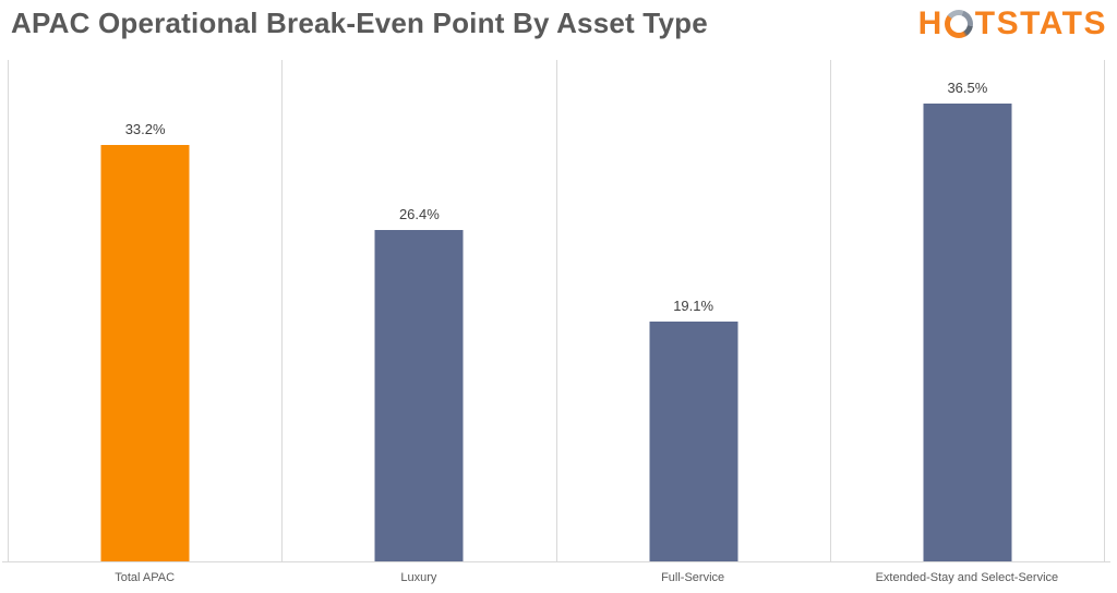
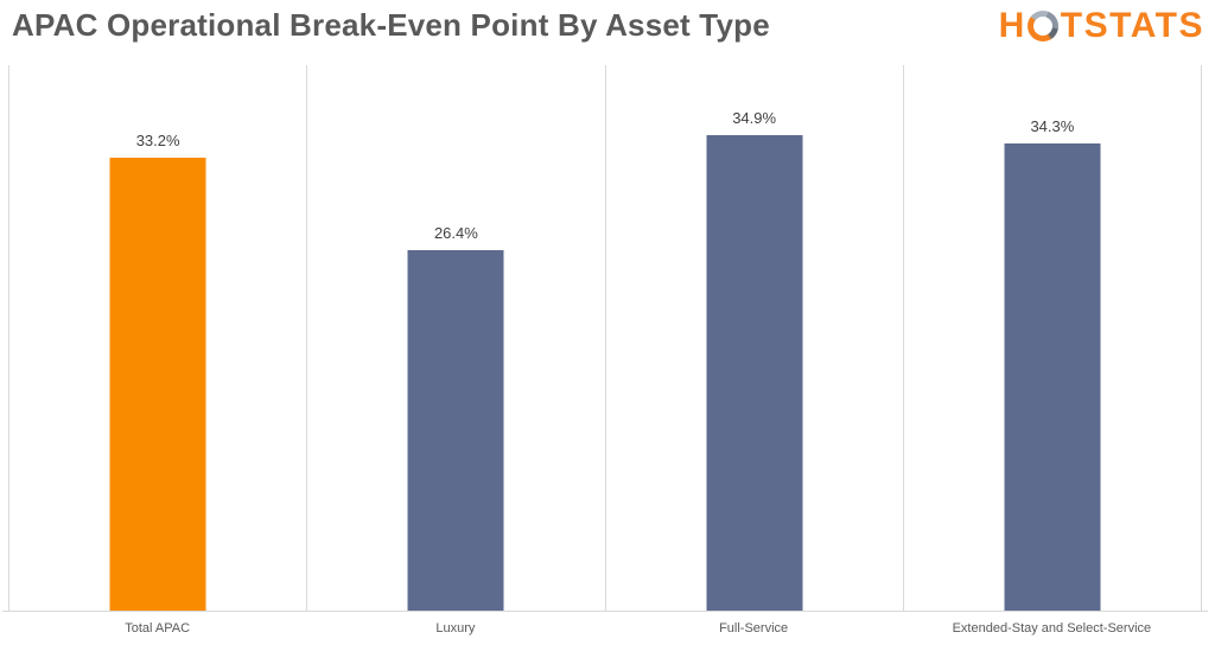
Full-Service: 19.1% -> 34.9%
Extended-Stay and Select-Service: 36.5% -> 34.3%
